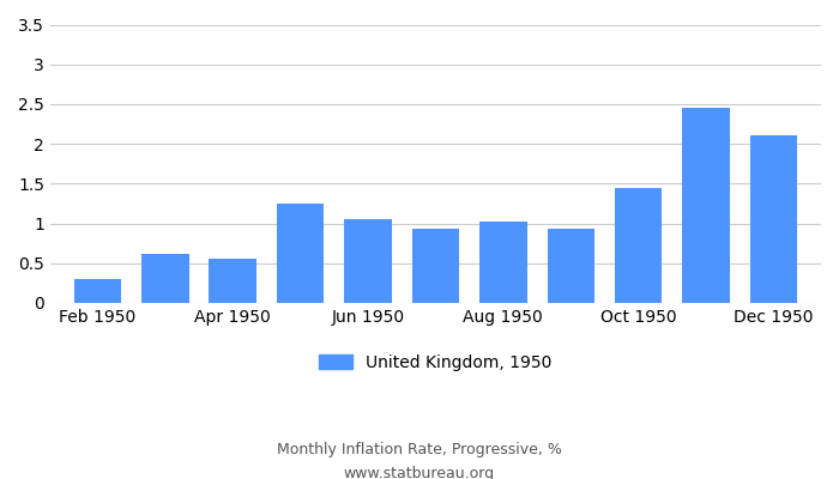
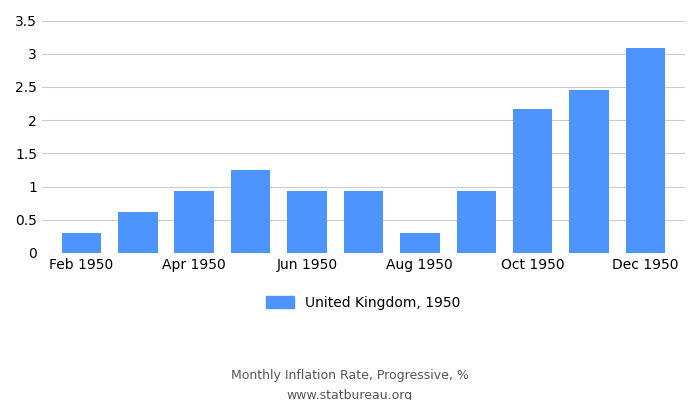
Apr 1950: 0.56 -> 0.93
Jun 1950: 1.06 -> 0.93
Aug 1950: 1.02 -> 0.30
Oct 1950: 1.44 -> 2.16
Dec 1950: 2.10 -> 3.08
